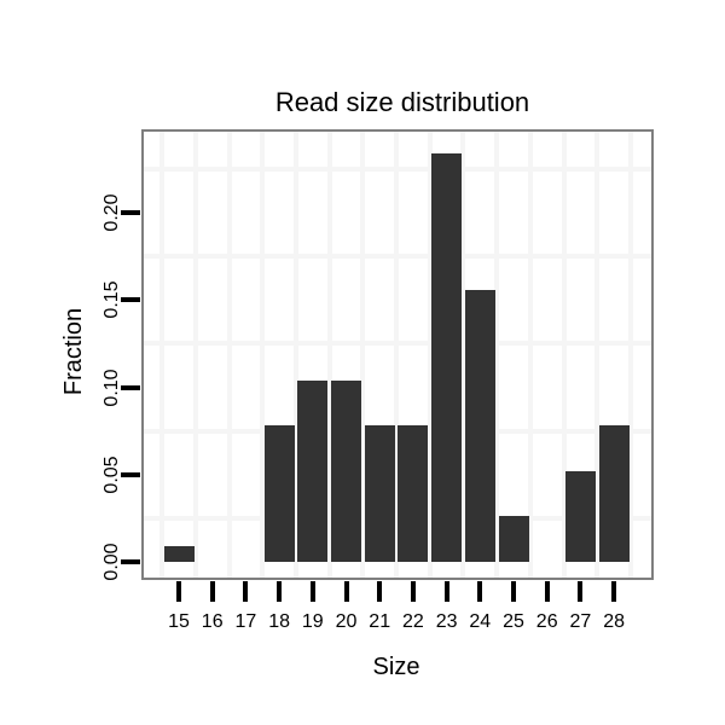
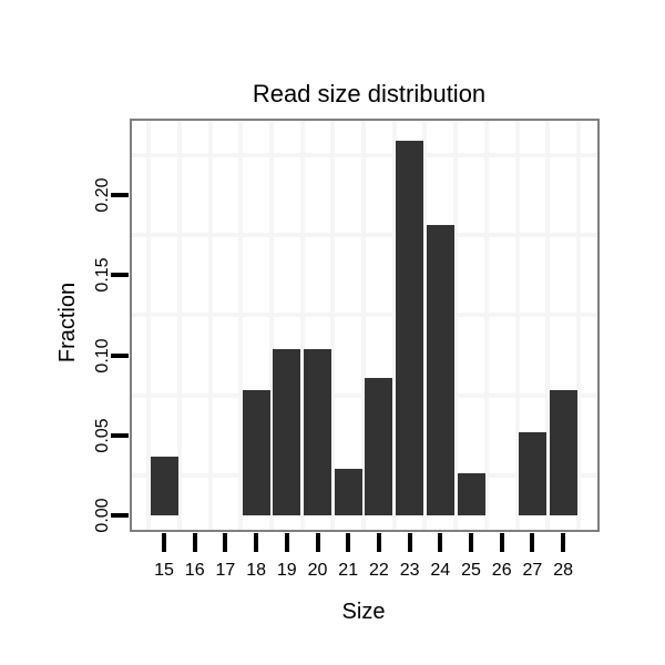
15: 0.009 -> 0.037
21: 0.078 -> 0.029
22: 0.078 -> 0.086
24: 0.156 -> 0.181
